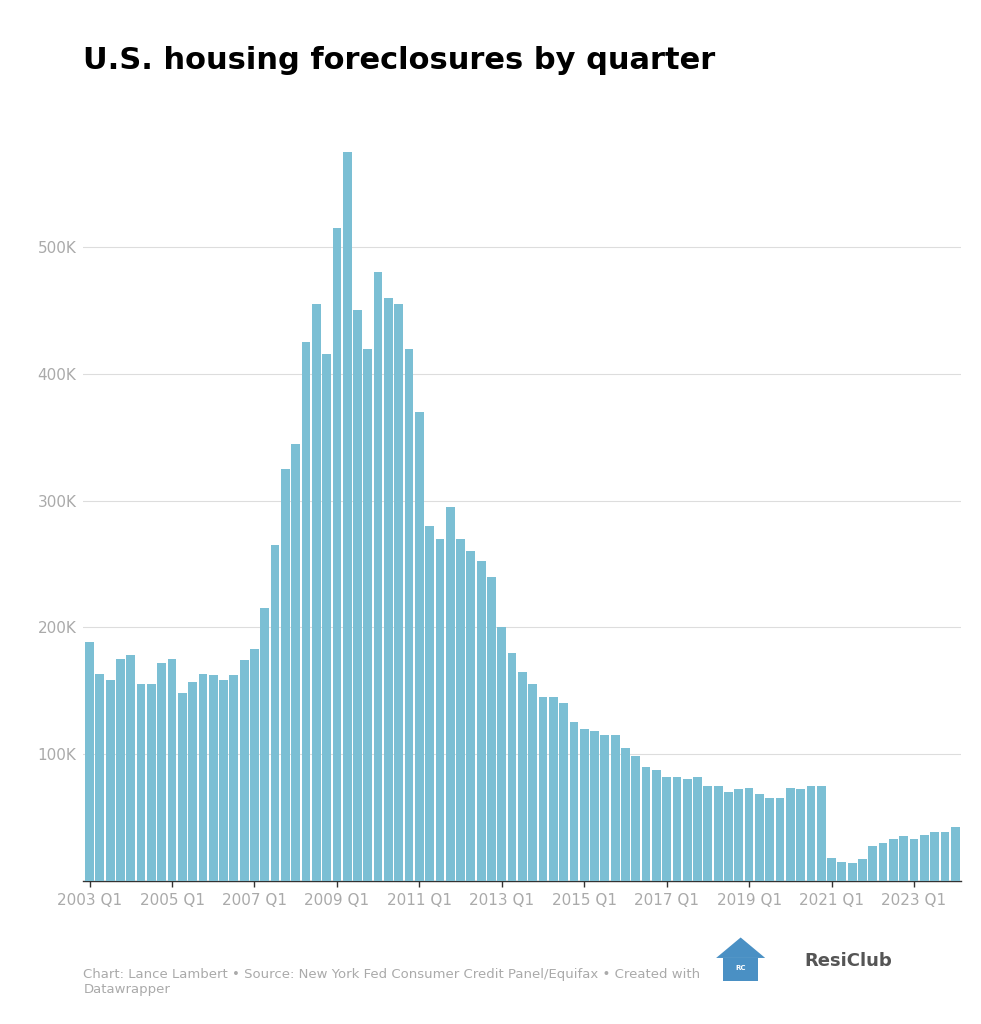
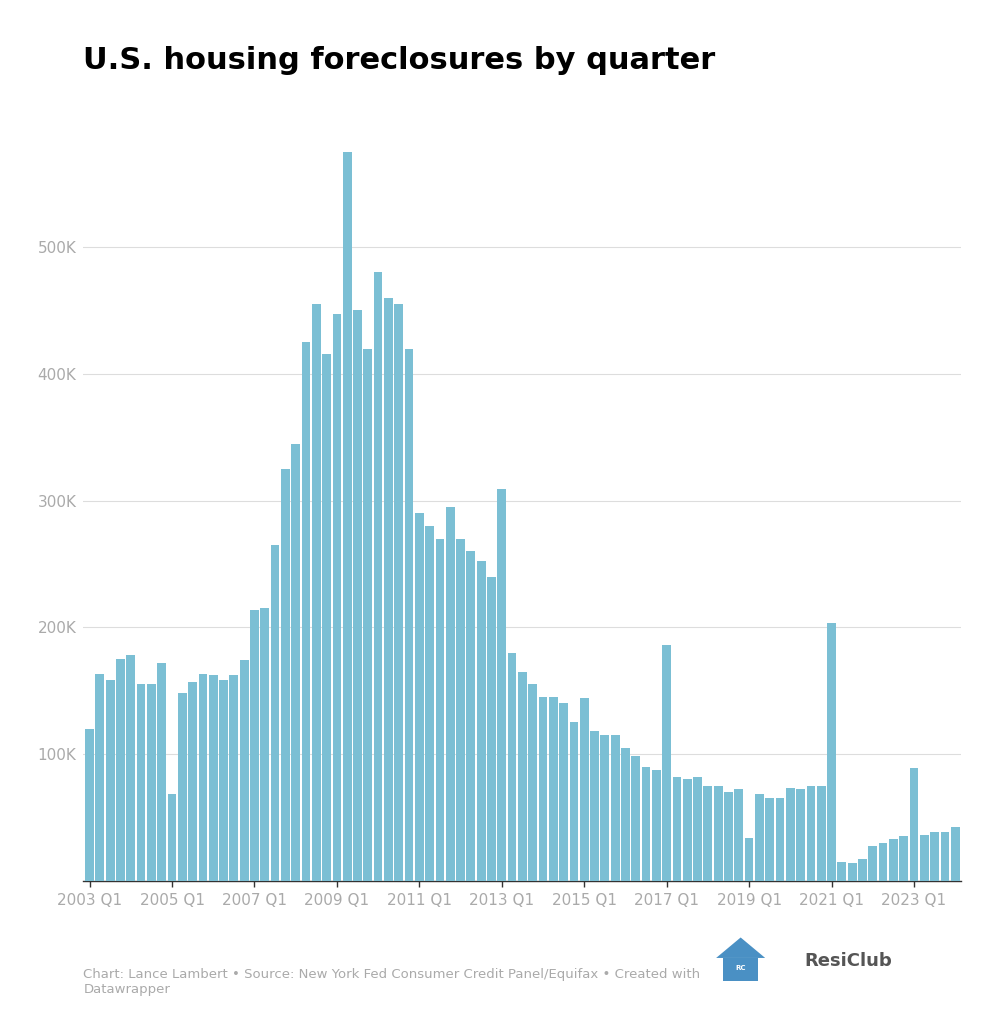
2003 Q1: 188K -> 120K
2005 Q1: 175K -> 68K
2007 Q1: 183K -> 214K
2009 Q1: 515K -> 447K
2011 Q1: 370K -> 290K
2013 Q1: 200K -> 309K
2015 Q1: 120K -> 144K
2017 Q1: 82K -> 186K
2019 Q1: 73K -> 34K
2021 Q1: 18K -> 203K
2023 Q1: 33K -> 89K
